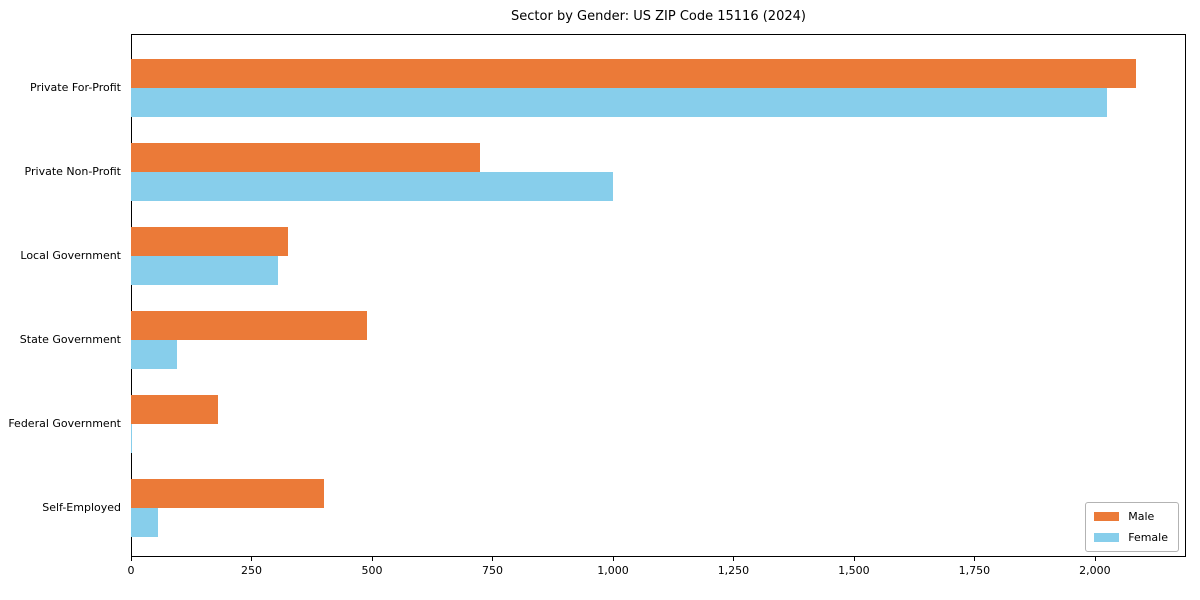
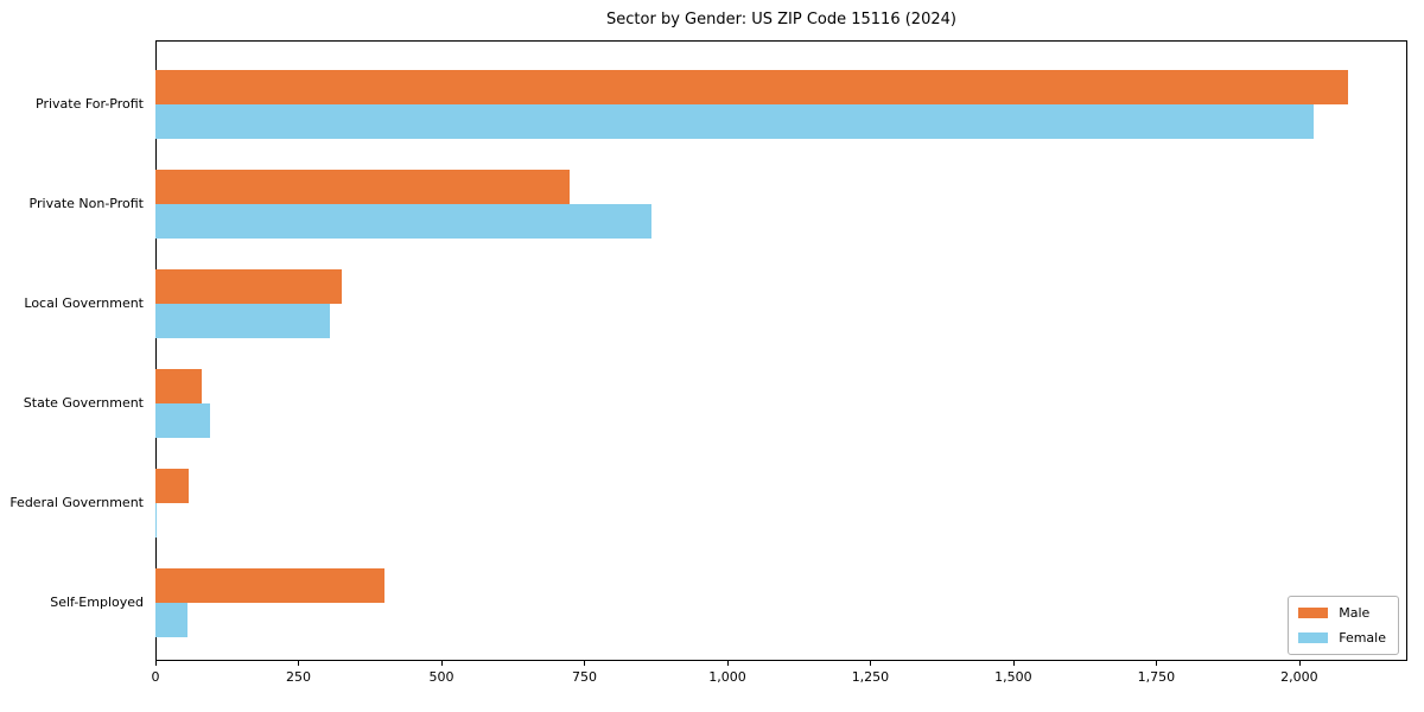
Female/Private Non-Profit: 1000 -> 870
Male/State Government: 490 -> 80
Male/Federal Government: 180 -> 60
